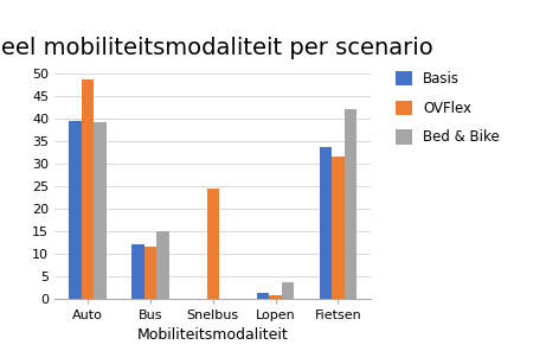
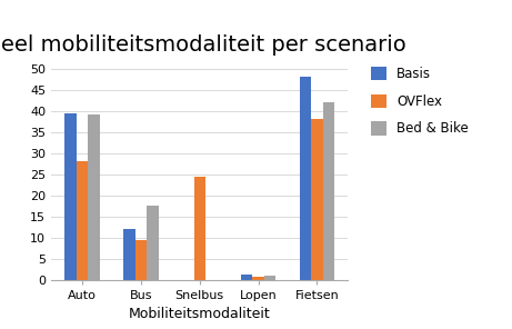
OVFlex/Auto: 48.5 -> 28.0
OVFlex/Bus: 11.5 -> 9.5
Bed & Bike/Bus: 15.0 -> 17.5
Bed & Bike/Lopen: 3.5 -> 1.0
Basis/Fietsen: 33.5 -> 48.0
OVFlex/Fietsen: 31.5 -> 38.0
